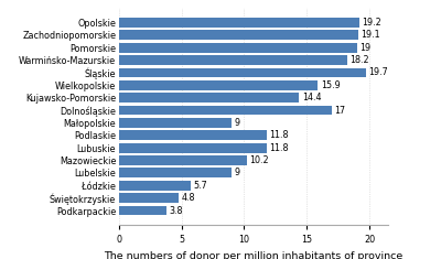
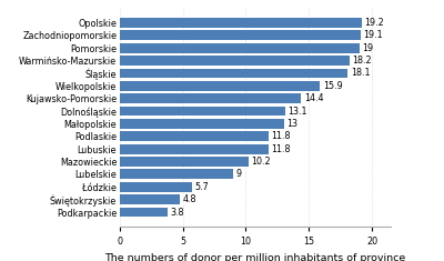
Śląskie: 19.7 -> 18.1
Dolnośląskie: 17 -> 13.1
Małopolskie: 9 -> 13
